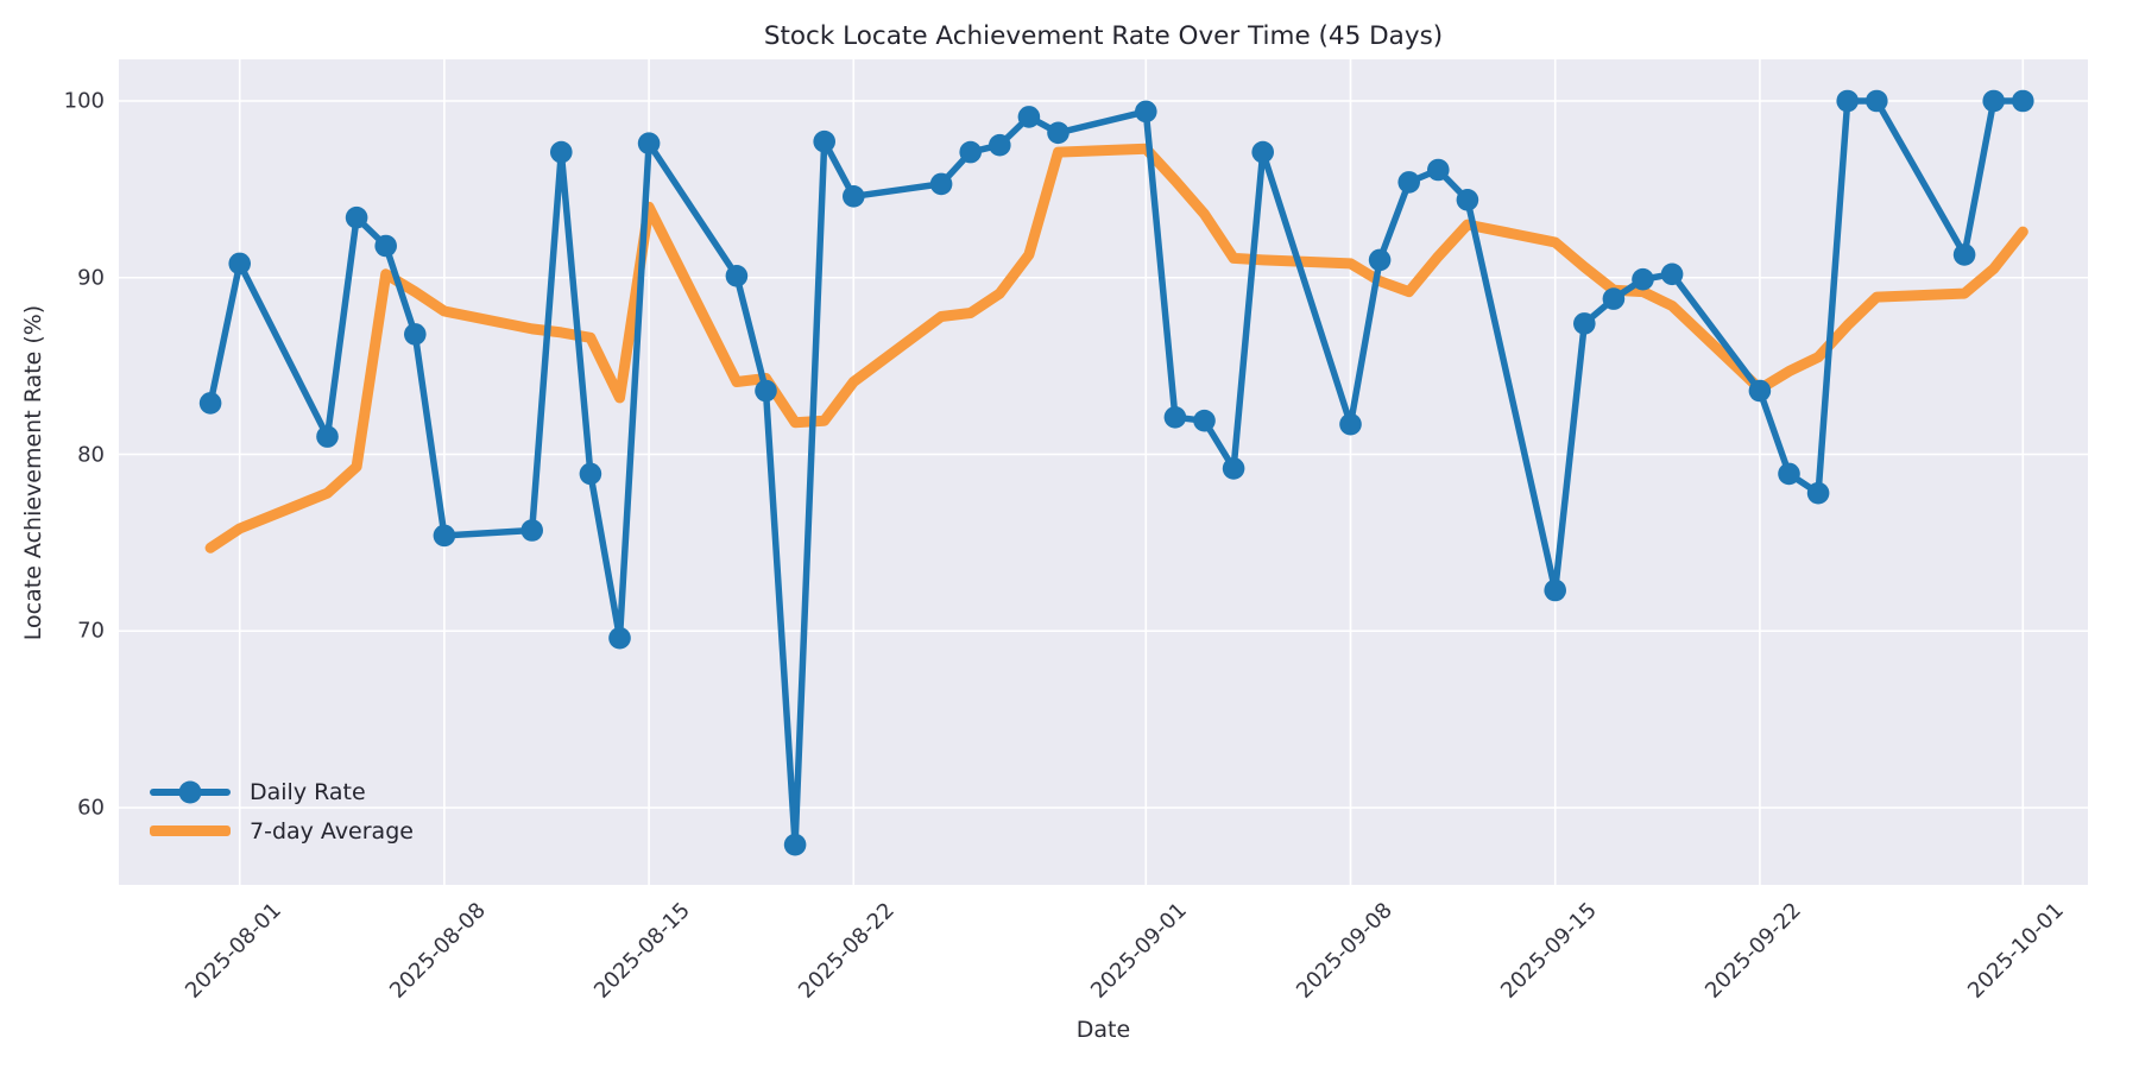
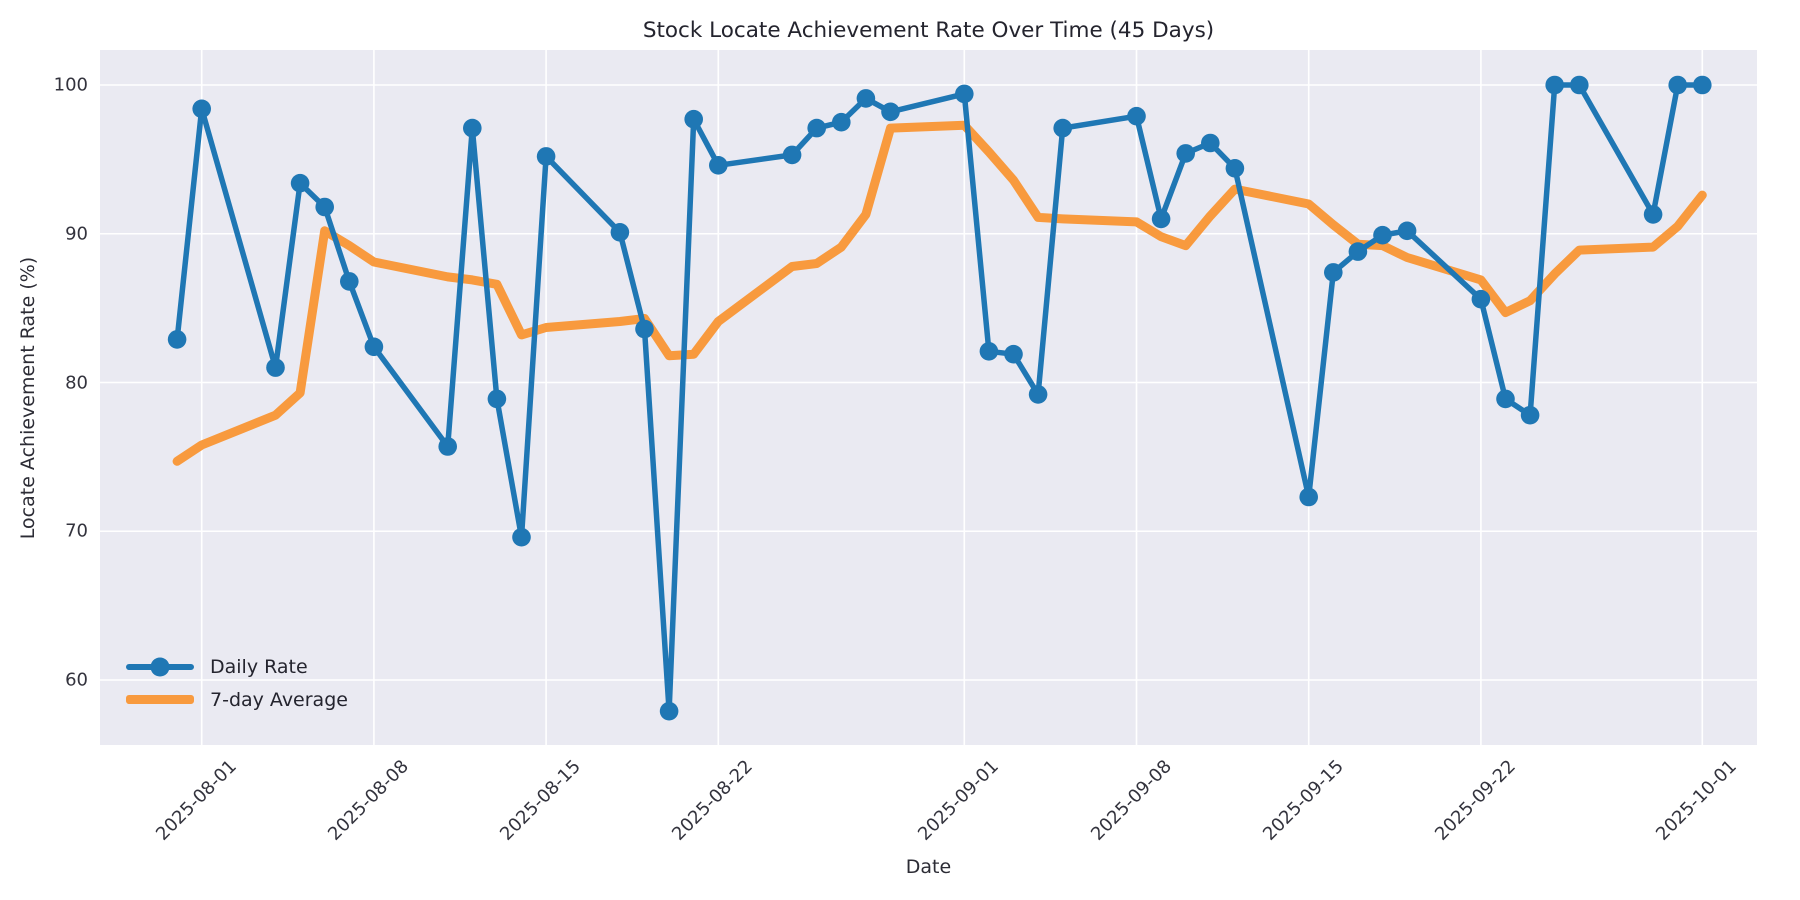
Daily Rate/2025-08-01: 90.8 -> 98.4
Daily Rate/2025-08-08: 75.4 -> 82.4
Daily Rate/2025-08-15: 97.6 -> 95.2
7-day Average/2025-08-15: 94.0 -> 83.7
Daily Rate/2025-09-08: 81.7 -> 97.9
Daily Rate/2025-09-22: 83.6 -> 85.6
7-day Average/2025-09-22: 83.7 -> 86.9
